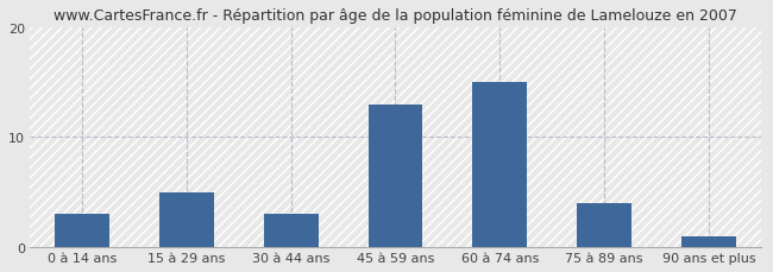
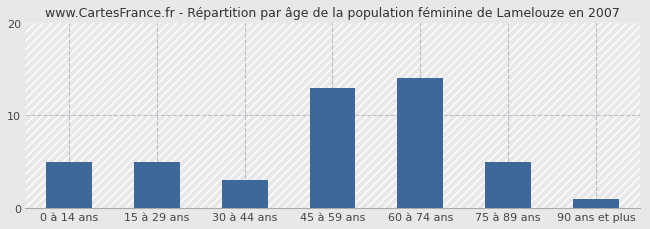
0 à 14 ans: 3 -> 5
60 à 74 ans: 15 -> 14
75 à 89 ans: 4 -> 5
